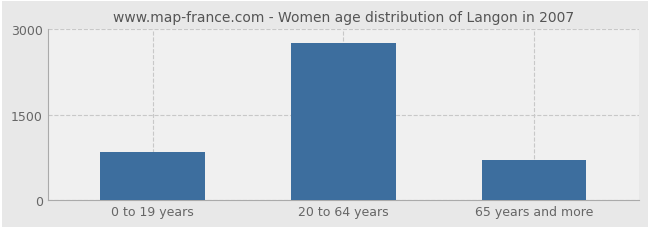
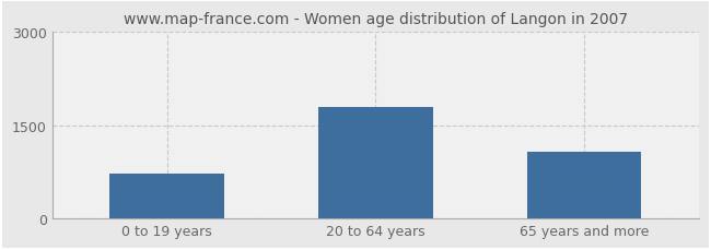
0 to 19 years: 840 -> 730
20 to 64 years: 2760 -> 1800
65 years and more: 700 -> 1080
